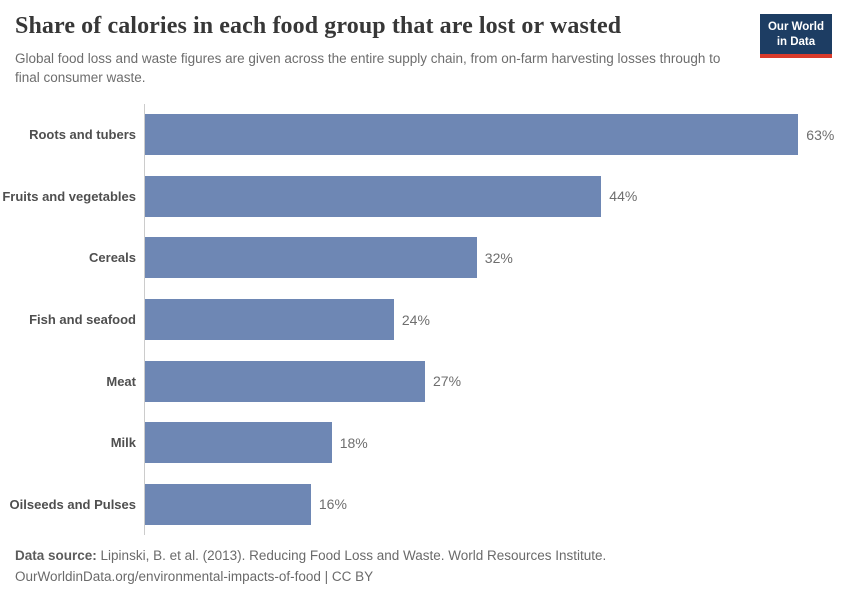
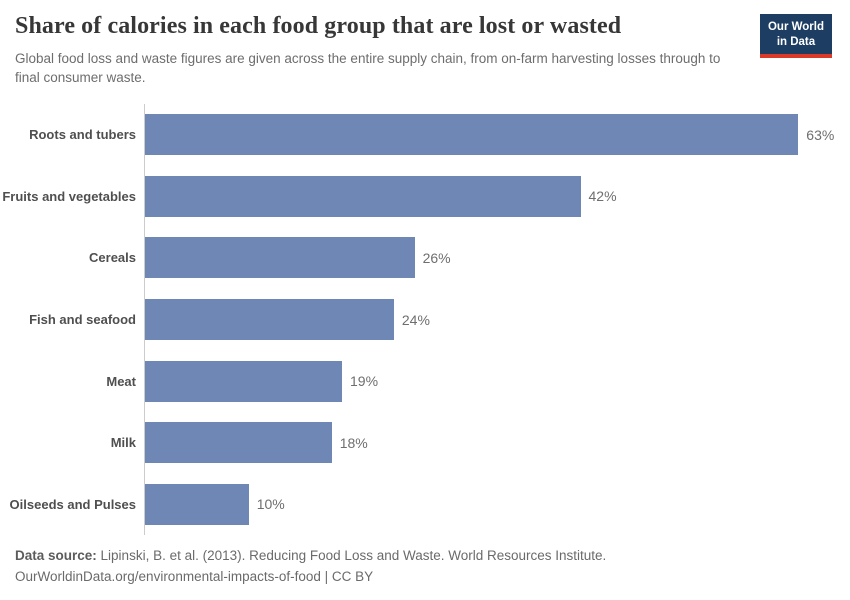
Fruits and vegetables: 44% -> 42%
Cereals: 32% -> 26%
Meat: 27% -> 19%
Oilseeds and Pulses: 16% -> 10%
